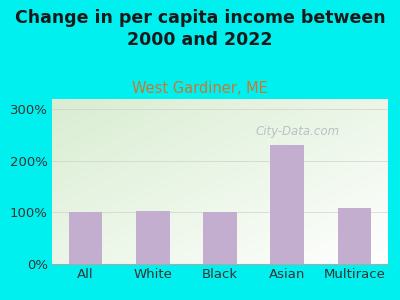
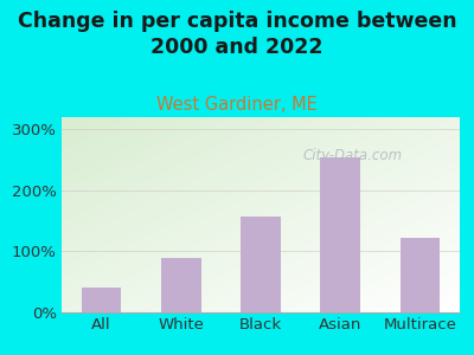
All: 100% -> 40%
White: 103% -> 90%
Black: 100% -> 158%
Asian: 230% -> 254%
Multirace: 108% -> 122%
